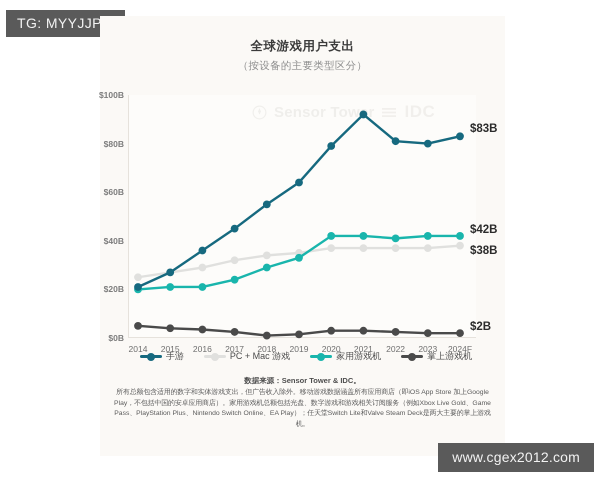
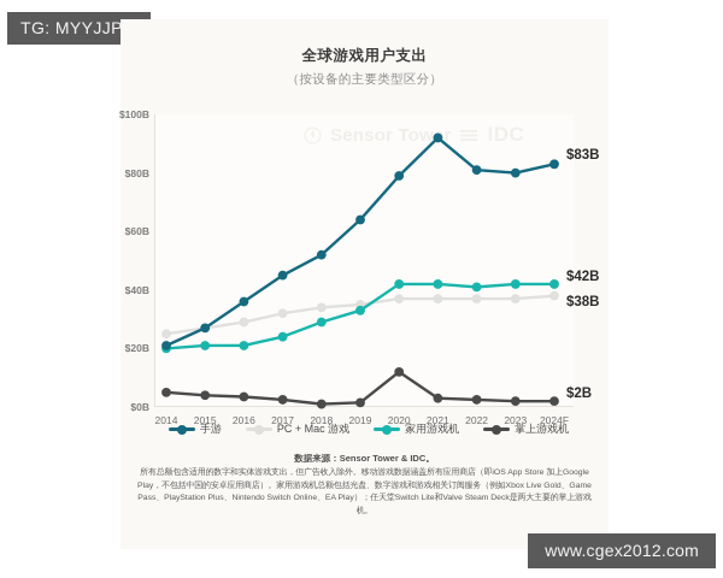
手游/2018: $55B -> $52B
掌上游戏机/2020: $3B -> $12B
